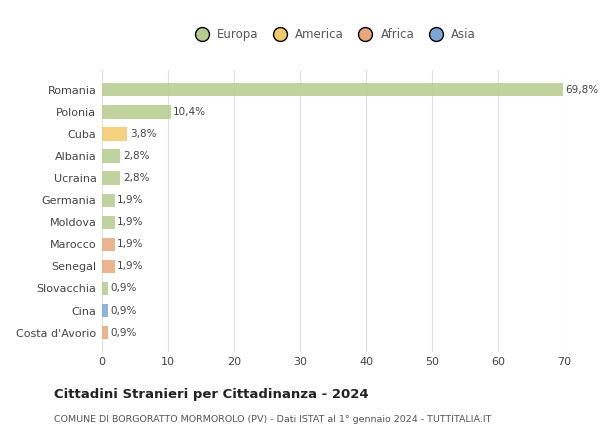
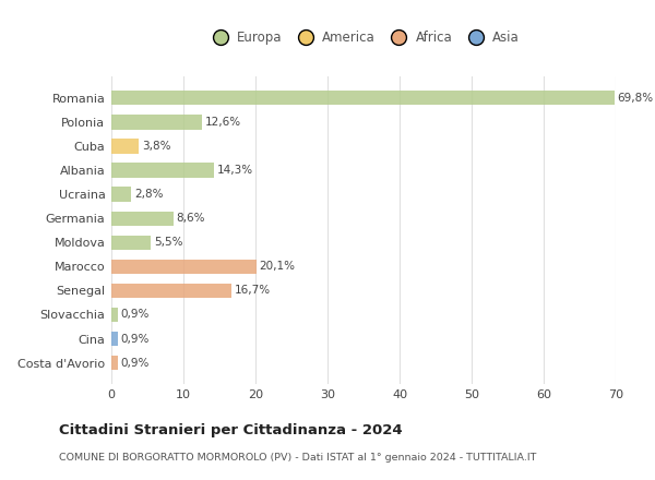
Polonia: 10,4% -> 12,6%
Albania: 2,8% -> 14,3%
Germania: 1,9% -> 8,6%
Moldova: 1,9% -> 5,5%
Marocco: 1,9% -> 20,1%
Senegal: 1,9% -> 16,7%
